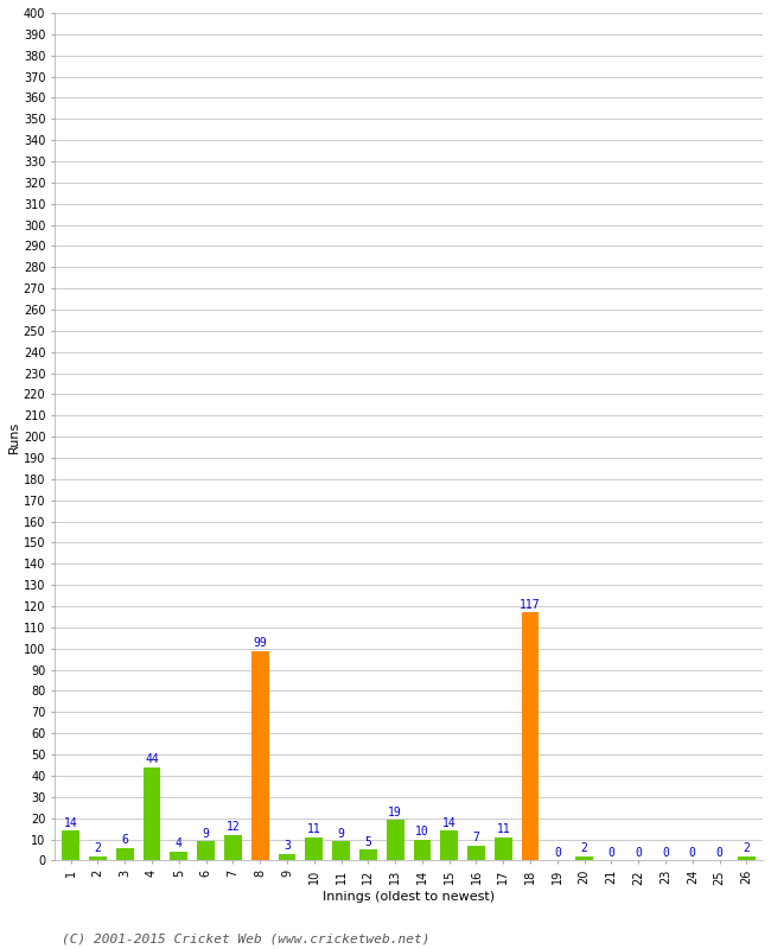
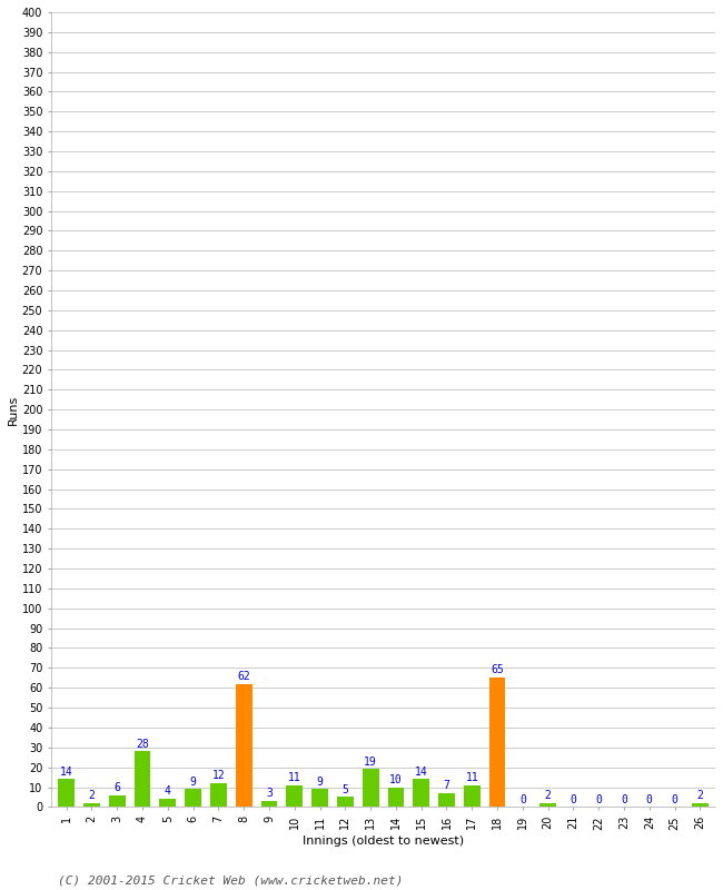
4: 44 -> 28
8: 99 -> 62
18: 117 -> 65
